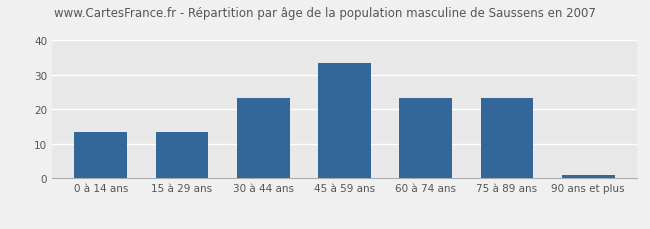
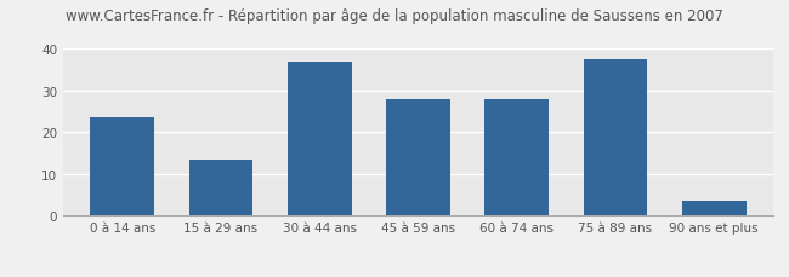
0 à 14 ans: 13.3 -> 23.5
30 à 44 ans: 23.3 -> 37.0
45 à 59 ans: 33.3 -> 28.0
60 à 74 ans: 23.3 -> 28.0
75 à 89 ans: 23.3 -> 37.5
90 ans et plus: 1.0 -> 3.5
